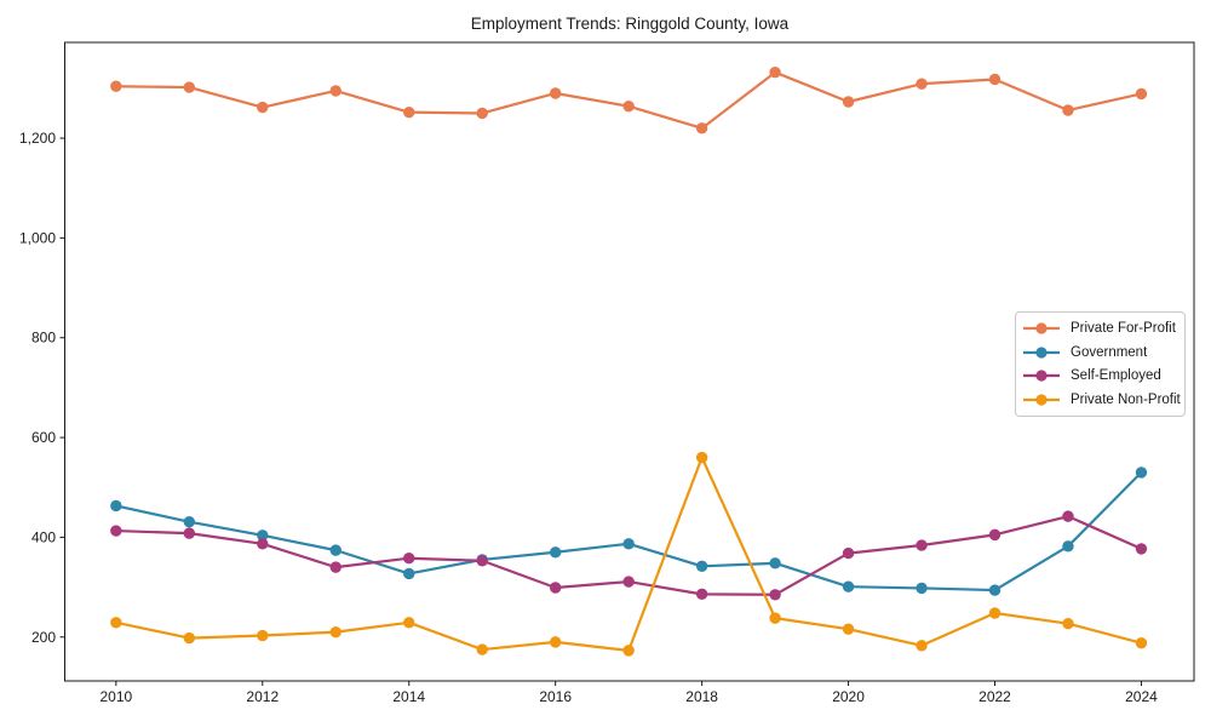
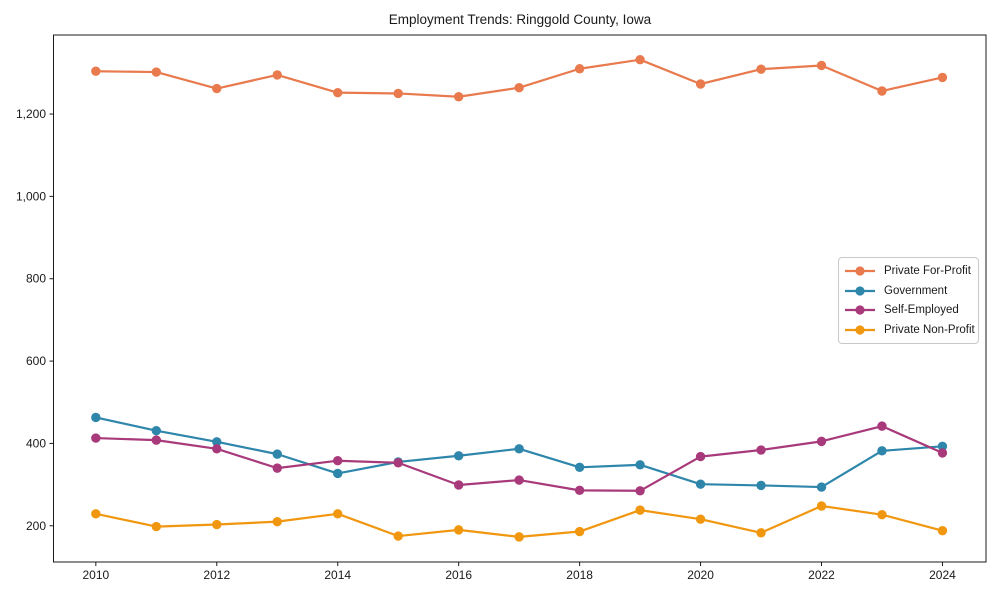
Private For-Profit/2016: 1290 -> 1240
Private For-Profit/2018: 1220 -> 1310
Private Non-Profit/2018: 560 -> 190
Government/2024: 530 -> 390
